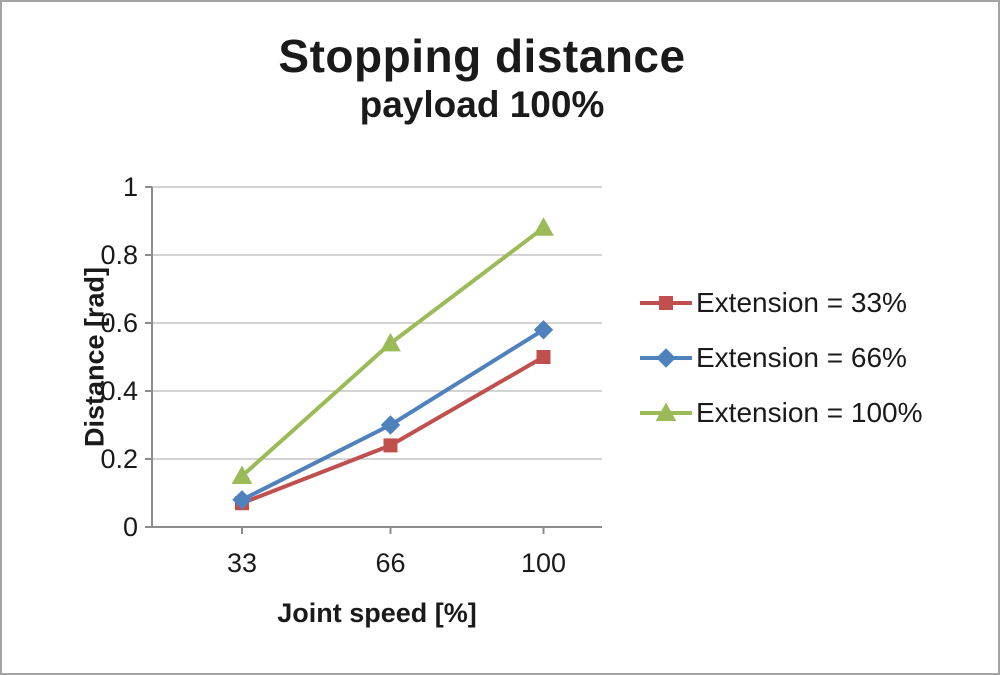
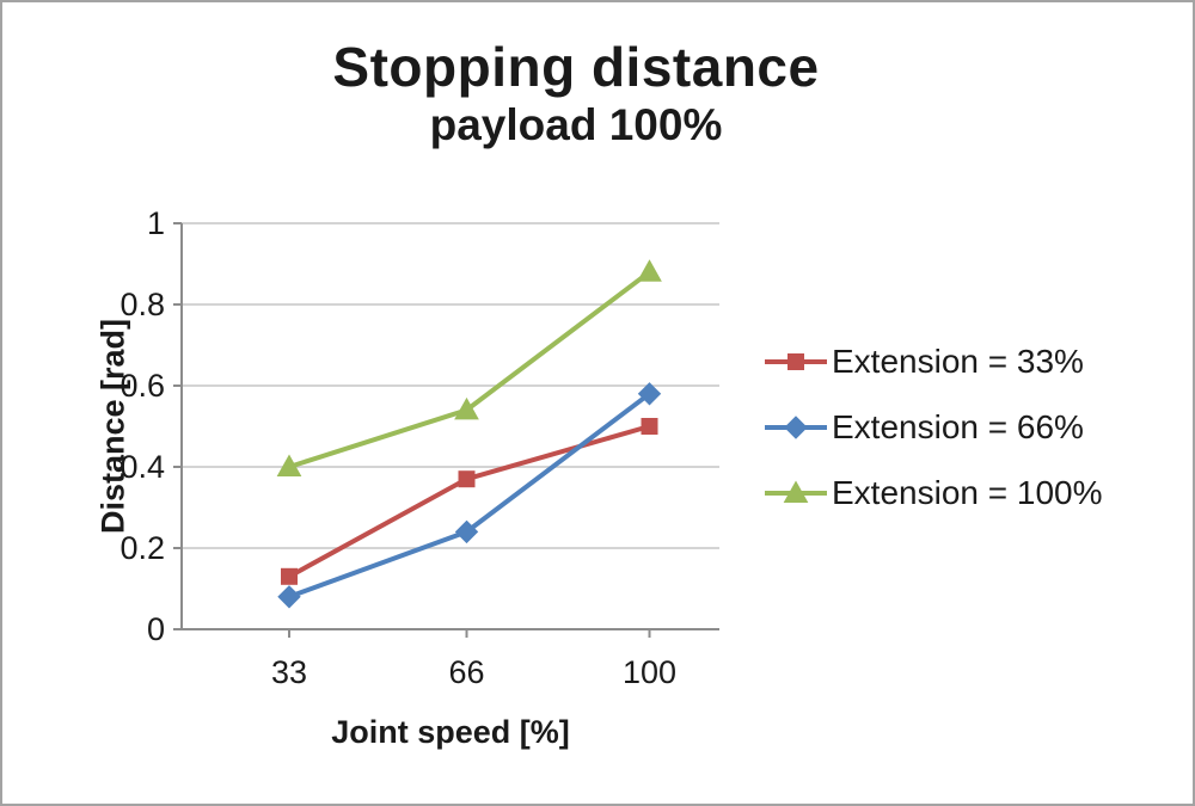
Extension = 33%/33: 0.07 -> 0.13
Extension = 100%/33: 0.15 -> 0.40
Extension = 33%/66: 0.24 -> 0.37
Extension = 66%/66: 0.30 -> 0.24
